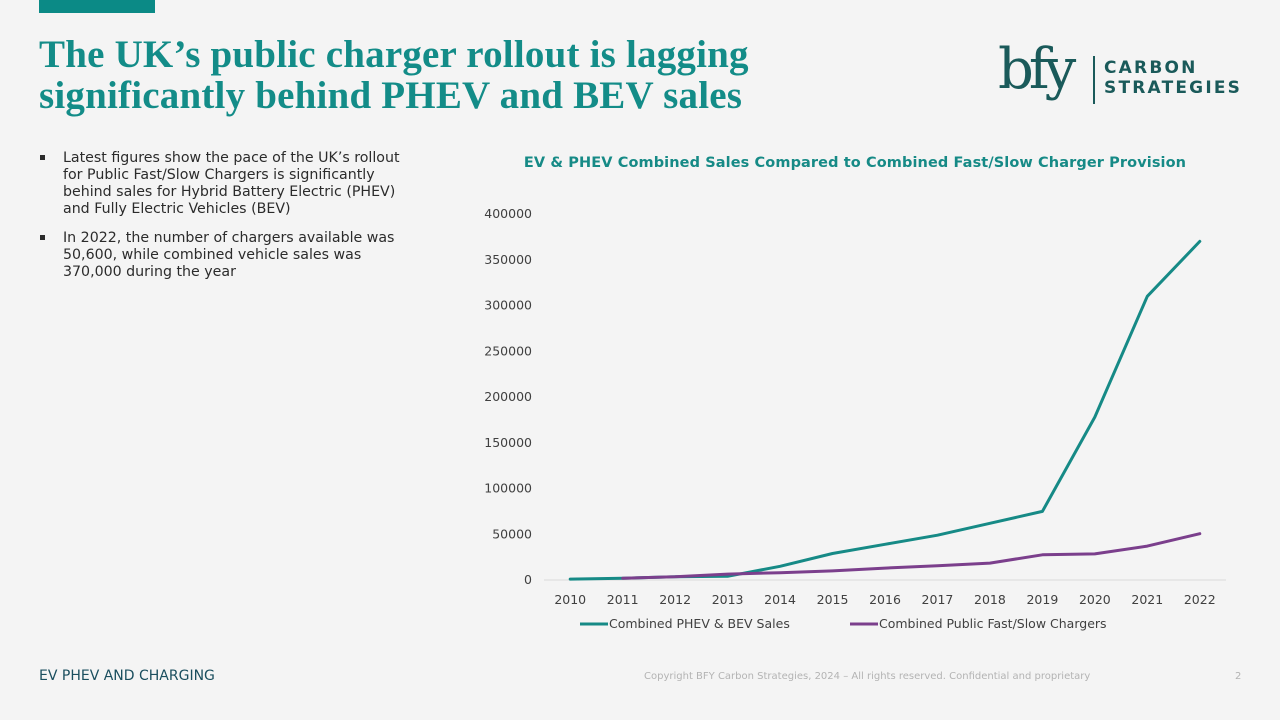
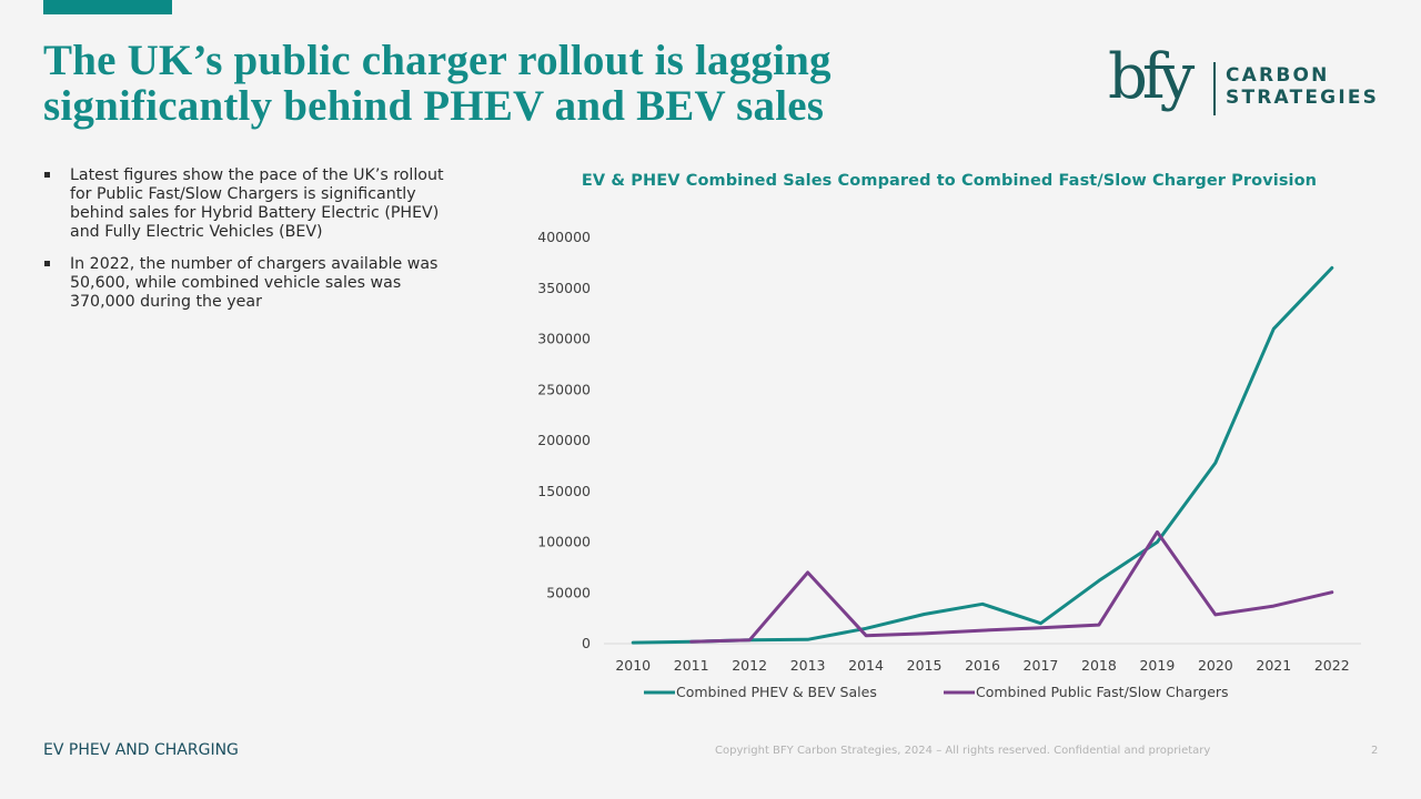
Combined Public Fast/Slow Chargers/2013: 10000 -> 70000
Combined PHEV & BEV Sales/2017: 50000 -> 20000
Combined PHEV & BEV Sales/2019: 80000 -> 100000
Combined Public Fast/Slow Chargers/2019: 30000 -> 110000
